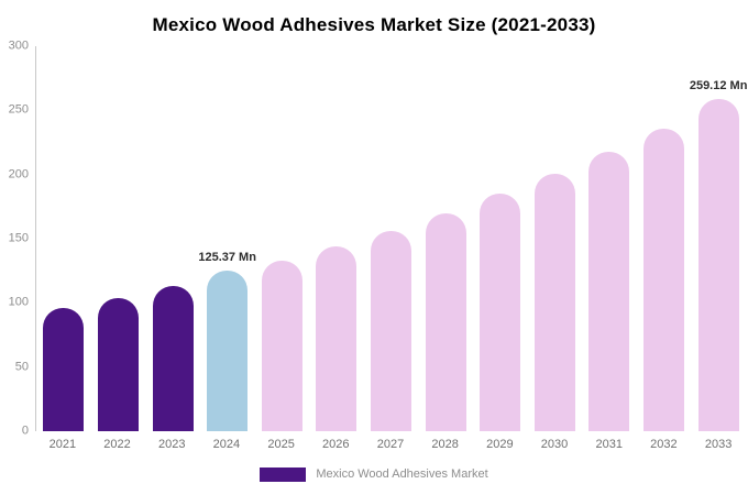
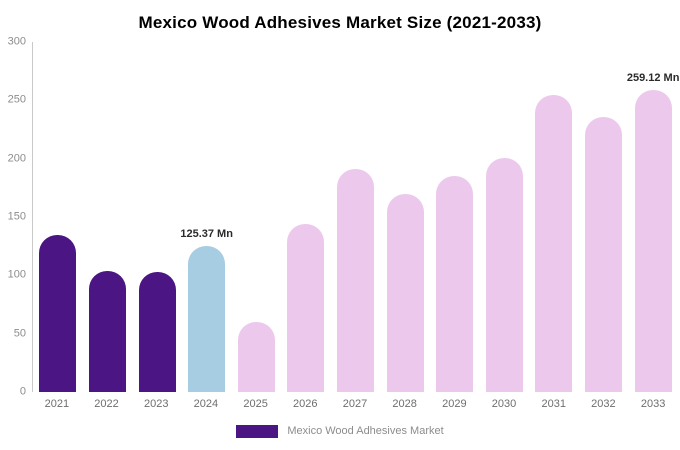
2021: 96 -> 135
2023: 113 -> 103
2025: 133 -> 60
2027: 156 -> 191
2031: 218 -> 255
